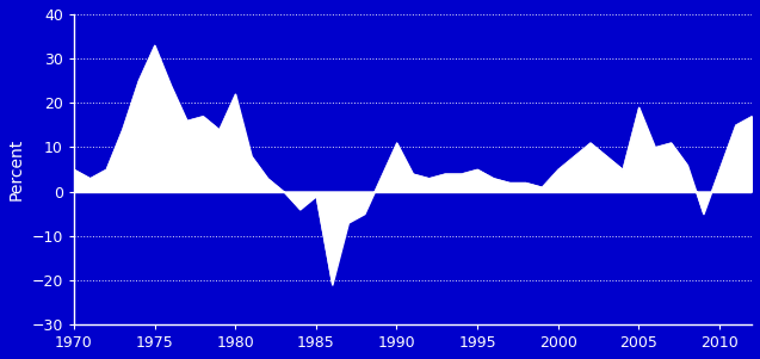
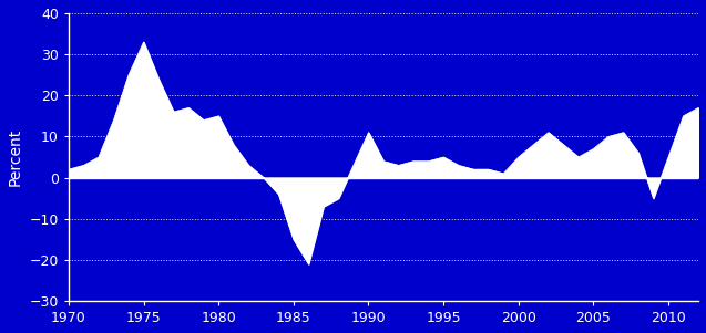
1970: 5 -> 2
1980: 22 -> 15
1985: -1 -> -15
2005: 19 -> 7
